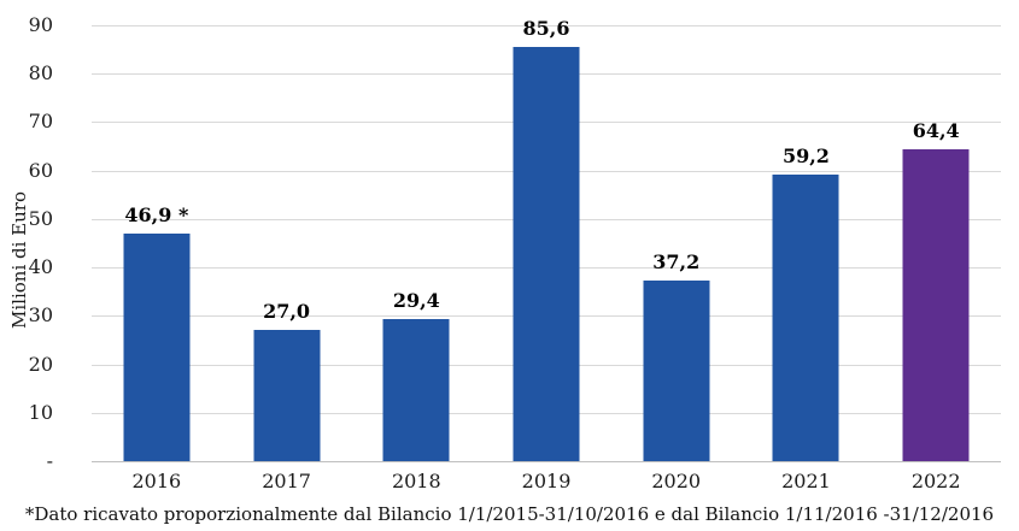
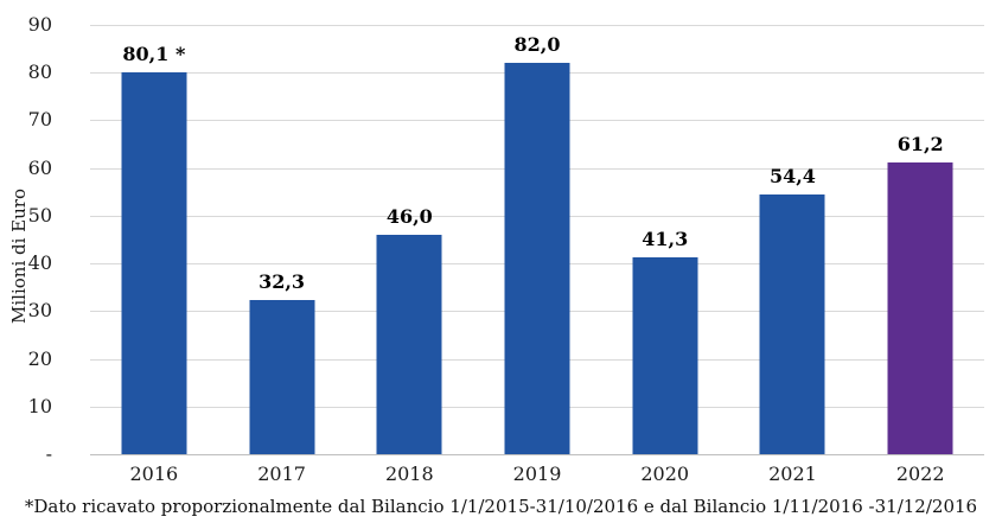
2016: 46,9 -> 80,1
2017: 27,0 -> 32,3
2018: 29,4 -> 46,0
2019: 85,6 -> 82,0
2020: 37,2 -> 41,3
2021: 59,2 -> 54,4
2022: 64,4 -> 61,2
